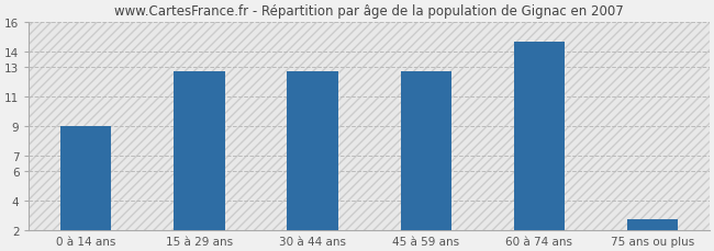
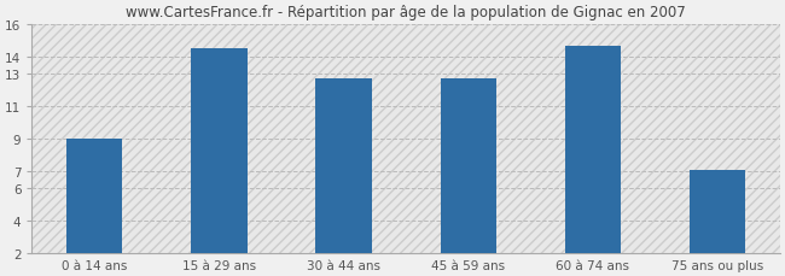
15 à 29 ans: 12.7 -> 14.5
75 ans ou plus: 2.7 -> 7.1
